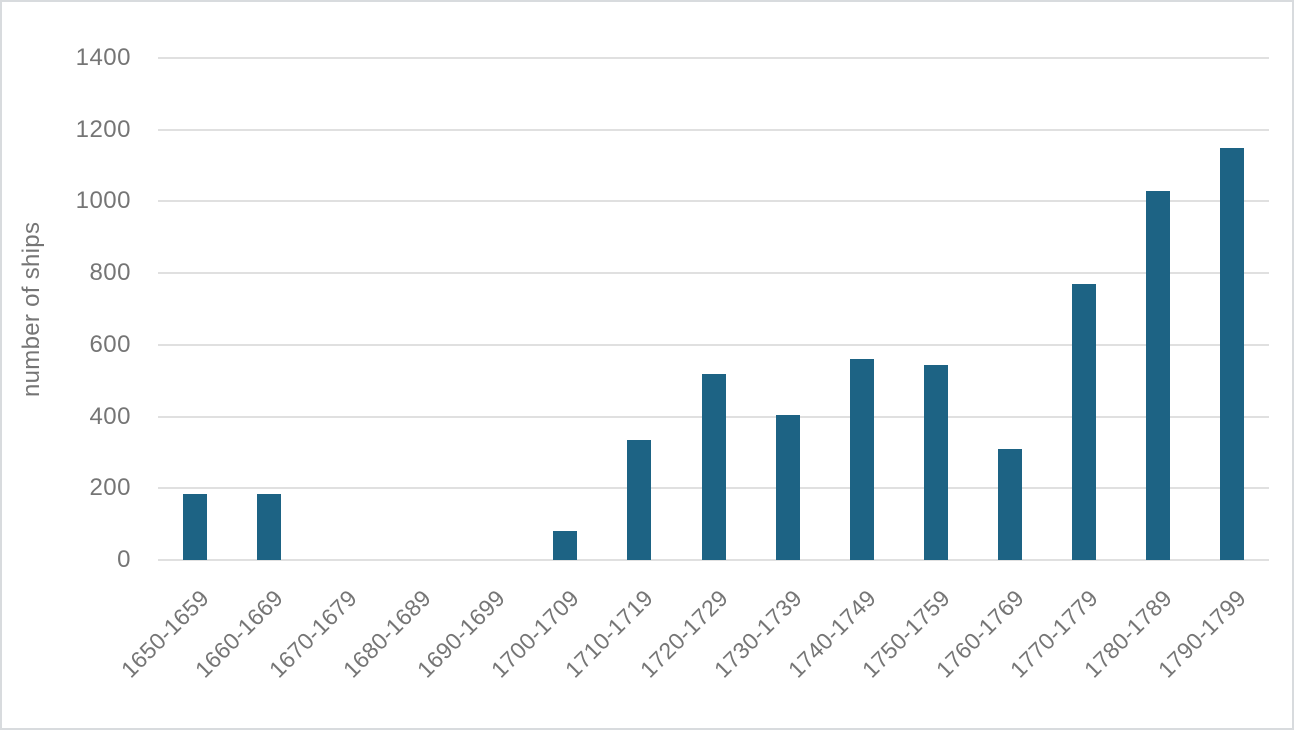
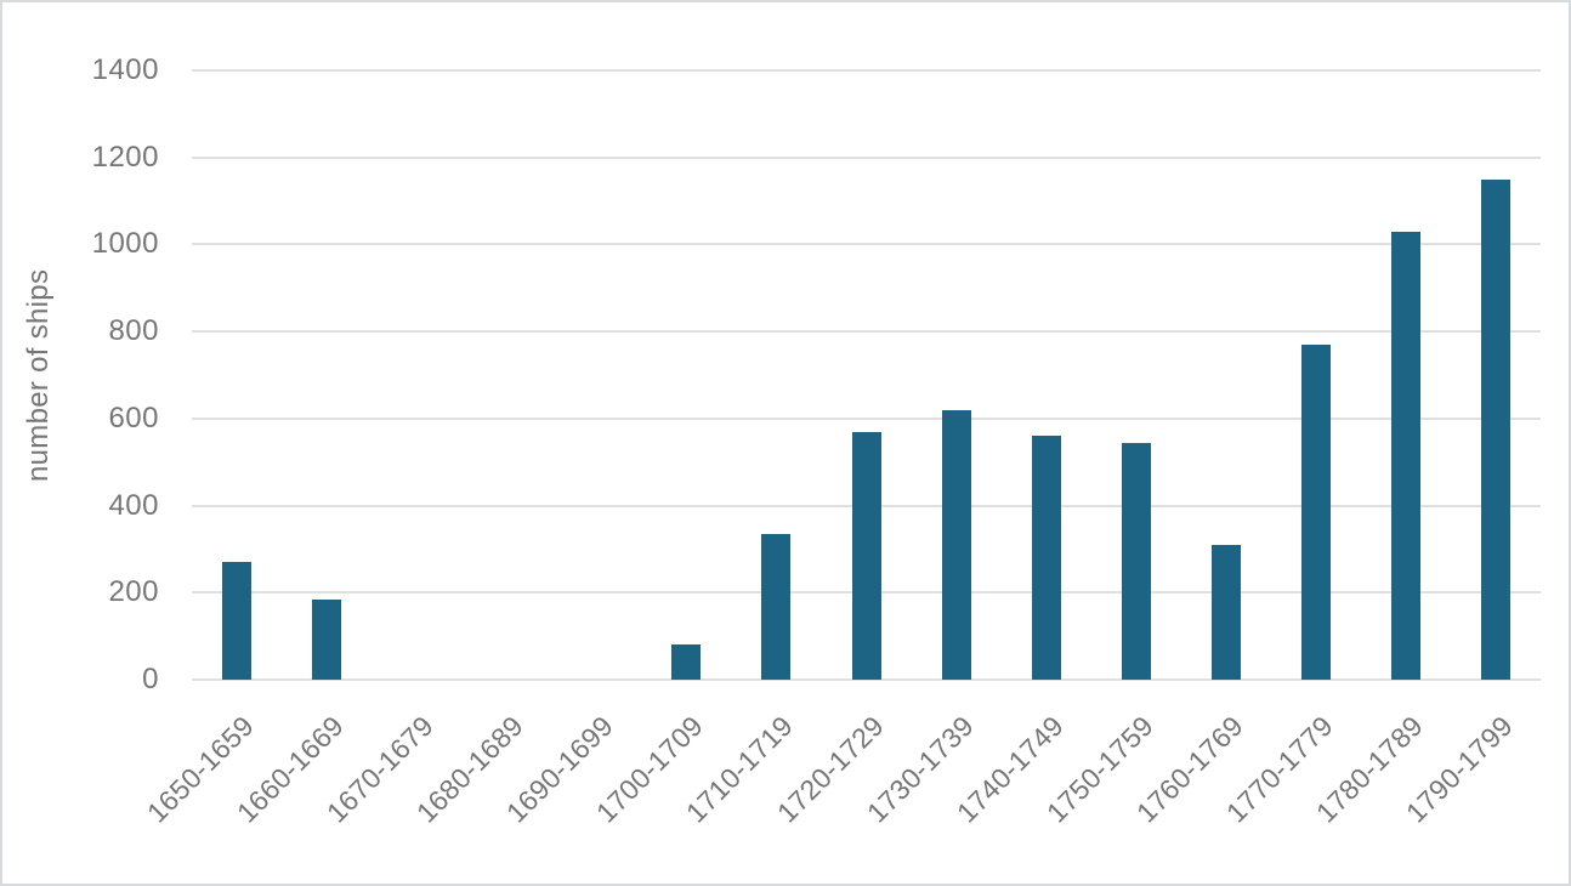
1650-1659: 180 -> 270
1720-1729: 520 -> 570
1730-1739: 400 -> 620
